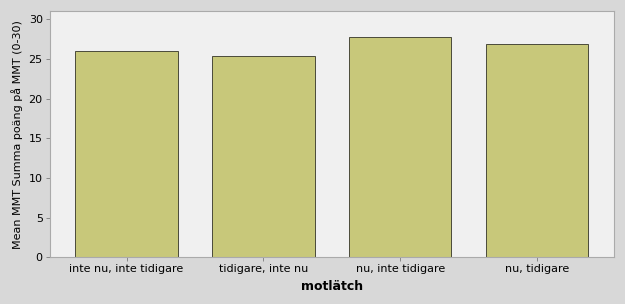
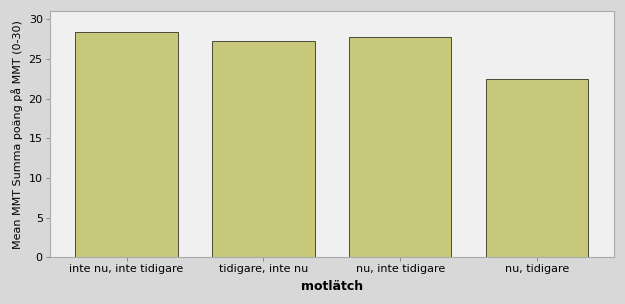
inte nu, inte tidigare: 26.0 -> 28.4
tidigare, inte nu: 25.3 -> 27.2
nu, tidigare: 26.8 -> 22.4
